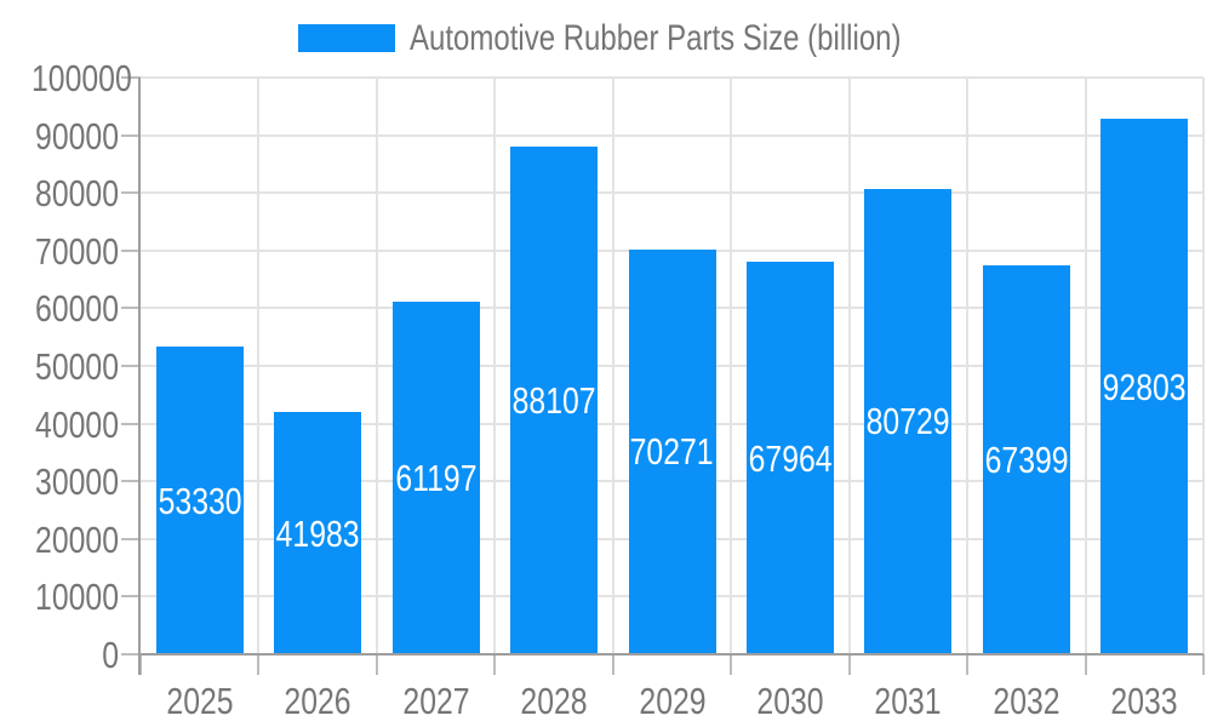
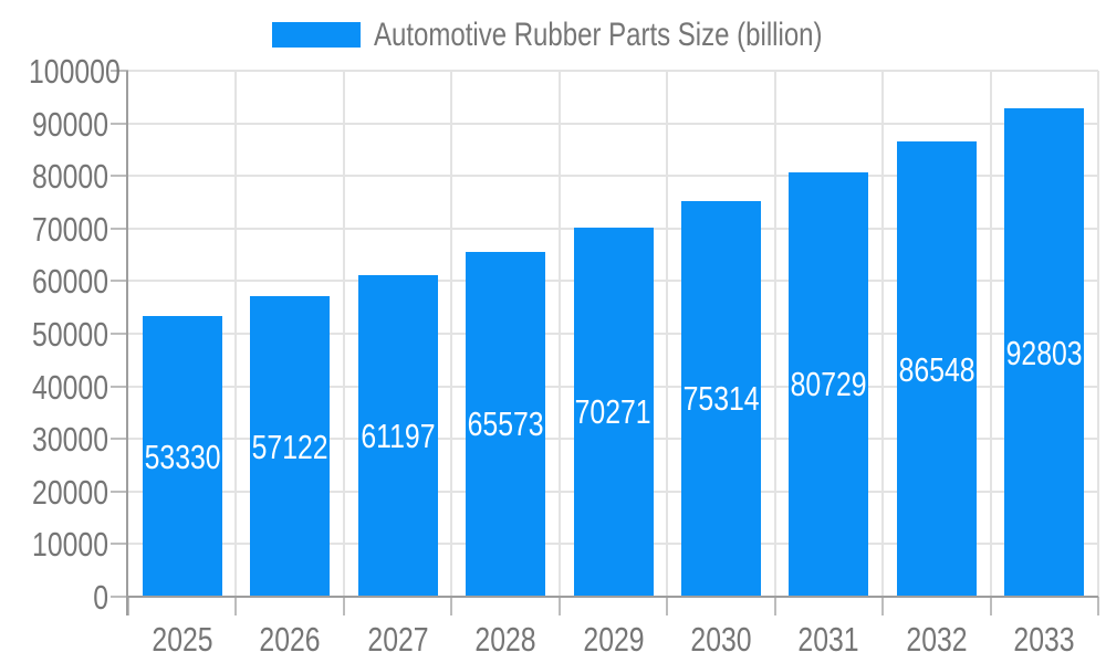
2026: 41983 -> 57122
2028: 88107 -> 65573
2030: 67964 -> 75314
2032: 67399 -> 86548
